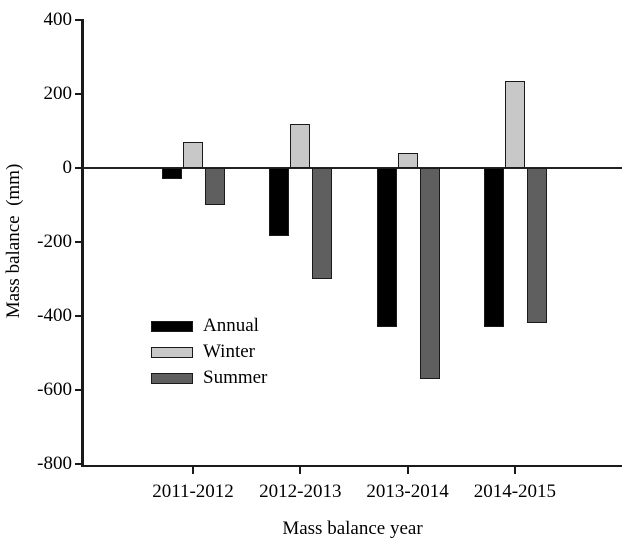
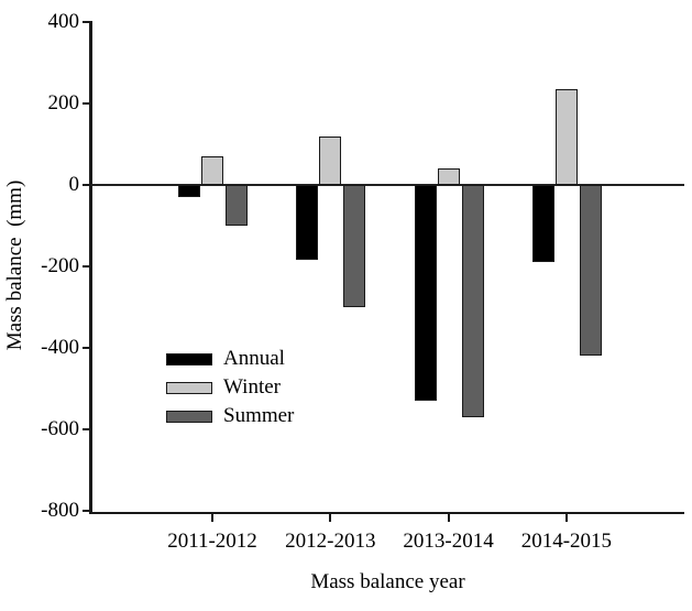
Annual/2013-2014: -430 -> -530
Annual/2014-2015: -430 -> -190
